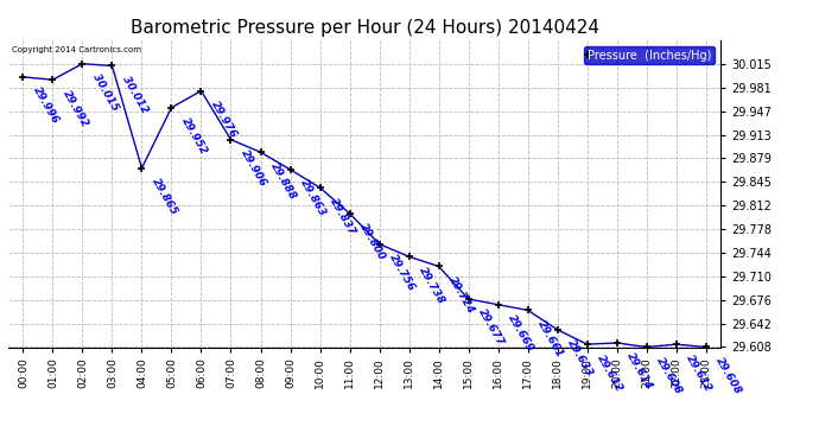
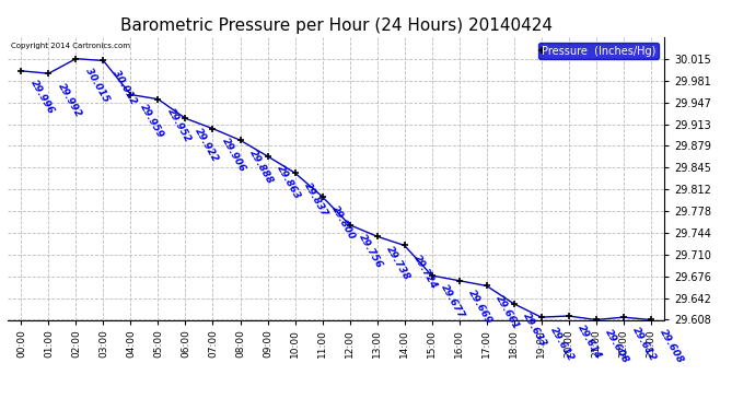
04:00: 29.865 -> 29.959
06:00: 29.976 -> 29.922
